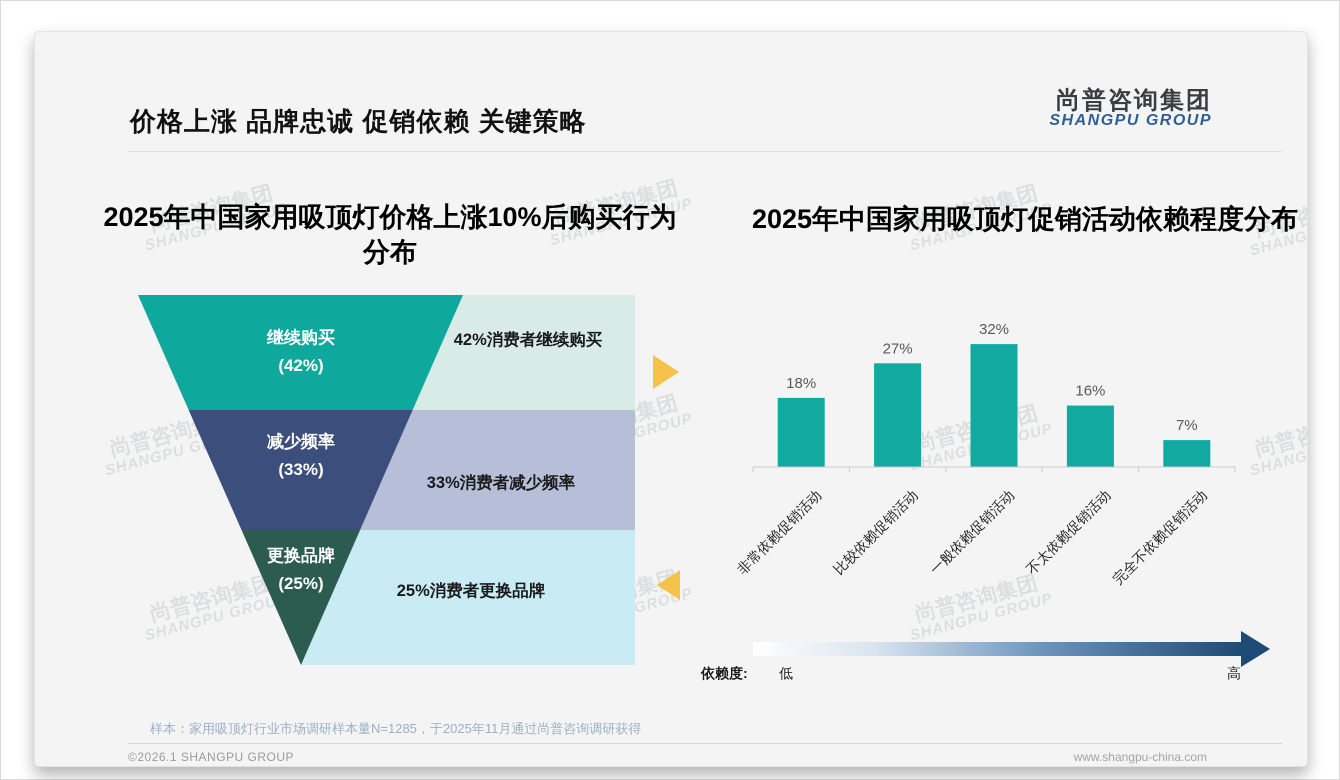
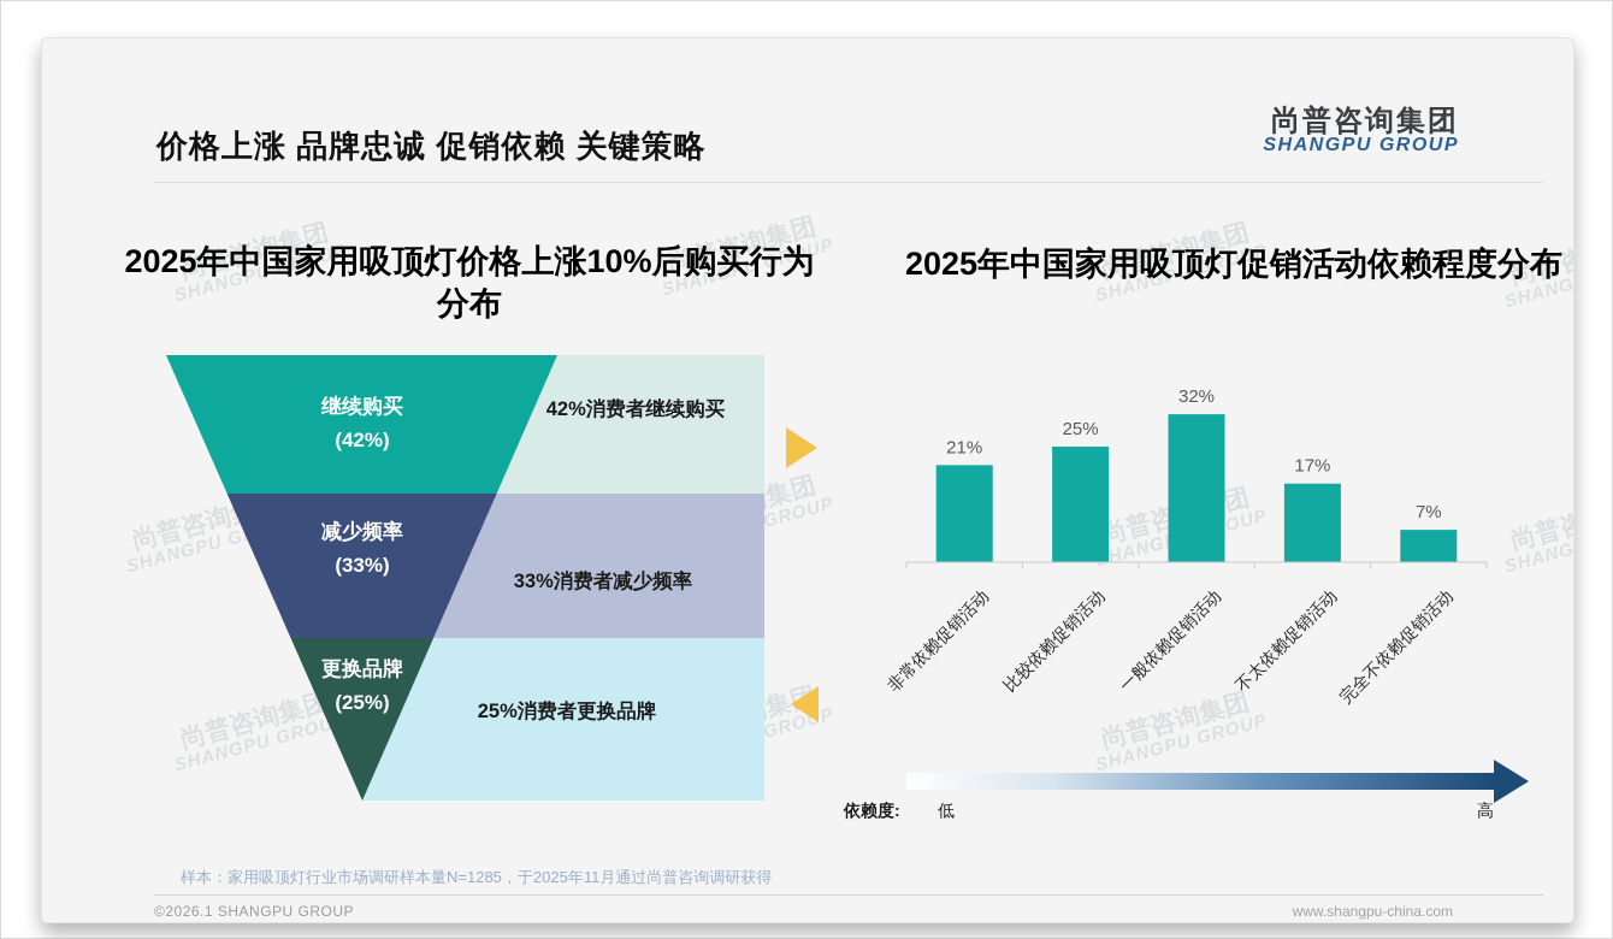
2025年中国家用吸顶灯促销活动依赖程度分布/非常依赖促销活动: 18% -> 21%
2025年中国家用吸顶灯促销活动依赖程度分布/比较依赖促销活动: 27% -> 25%
2025年中国家用吸顶灯促销活动依赖程度分布/不太依赖促销活动: 16% -> 17%
